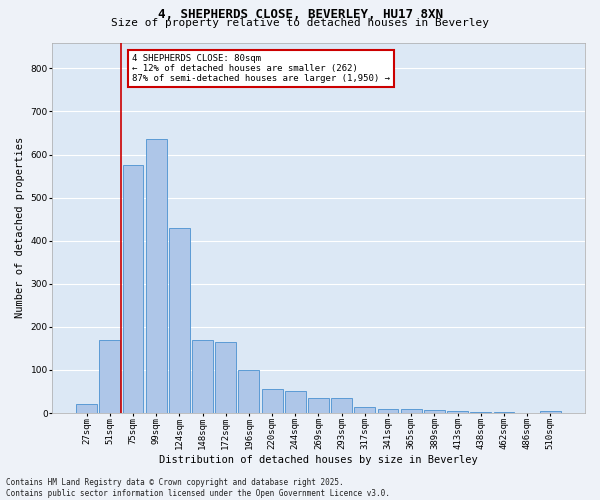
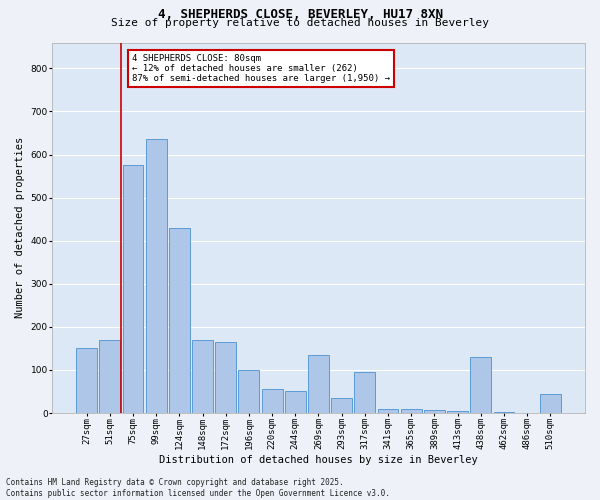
27sqm: 20 -> 150
269sqm: 35 -> 135
317sqm: 15 -> 95
438sqm: 3 -> 130
510sqm: 5 -> 45
